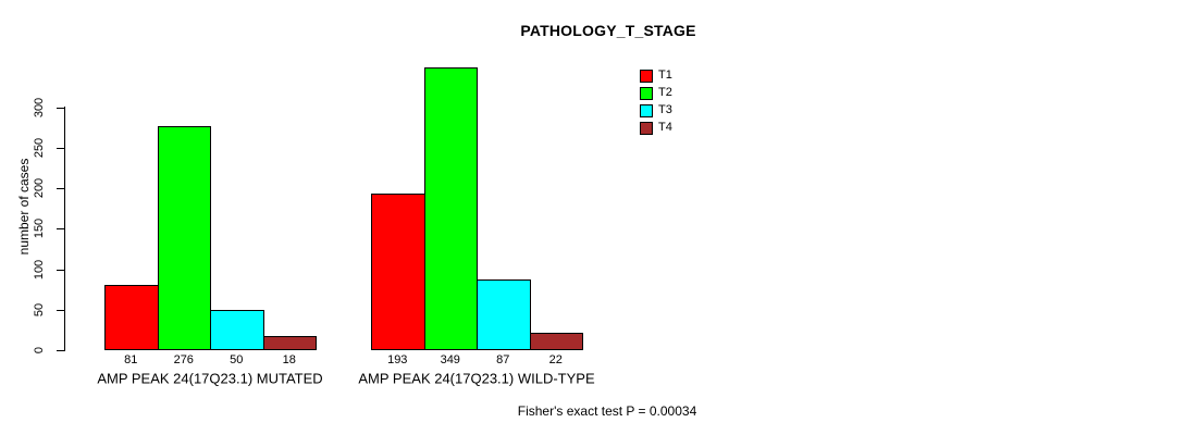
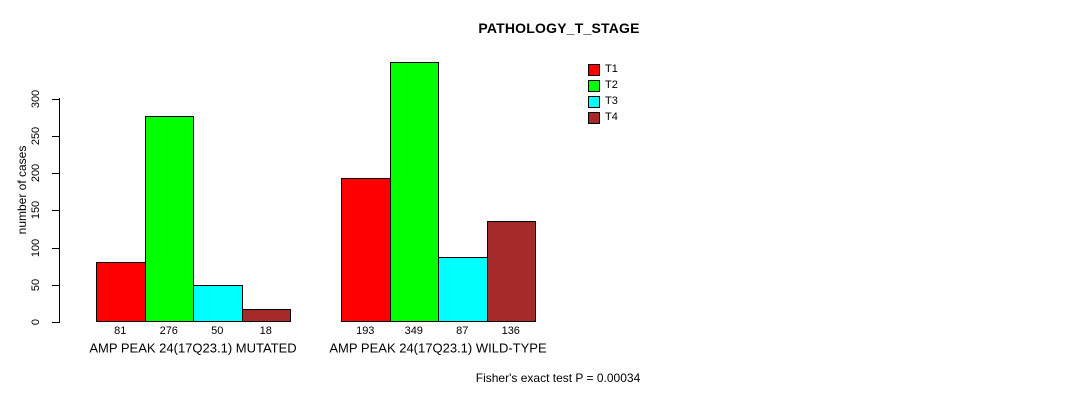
T4/AMP PEAK 24(17Q23.1) WILD-TYPE: 22 -> 136
